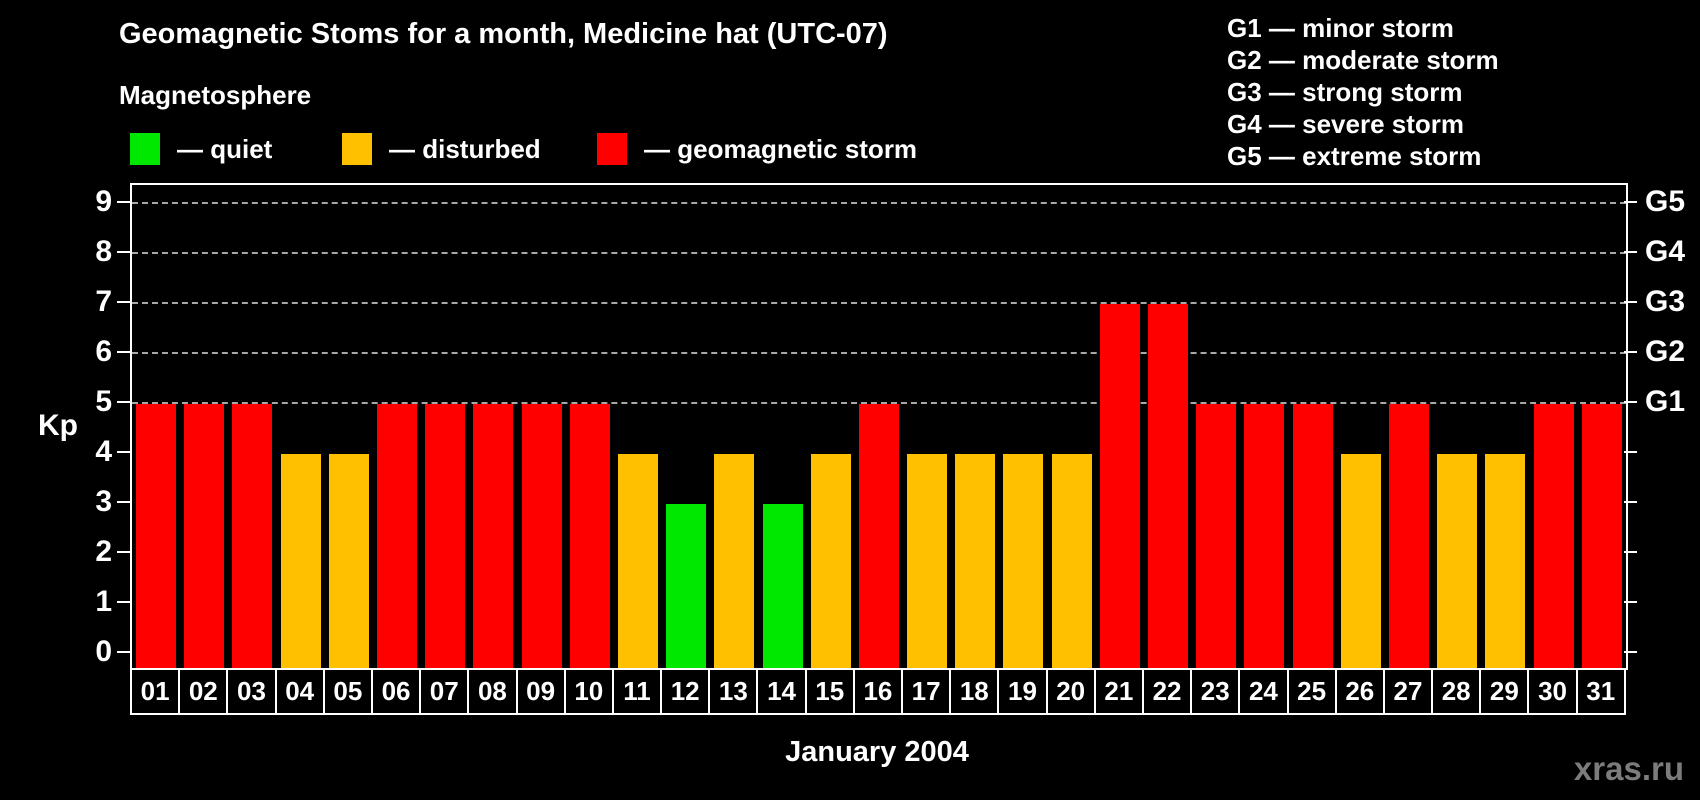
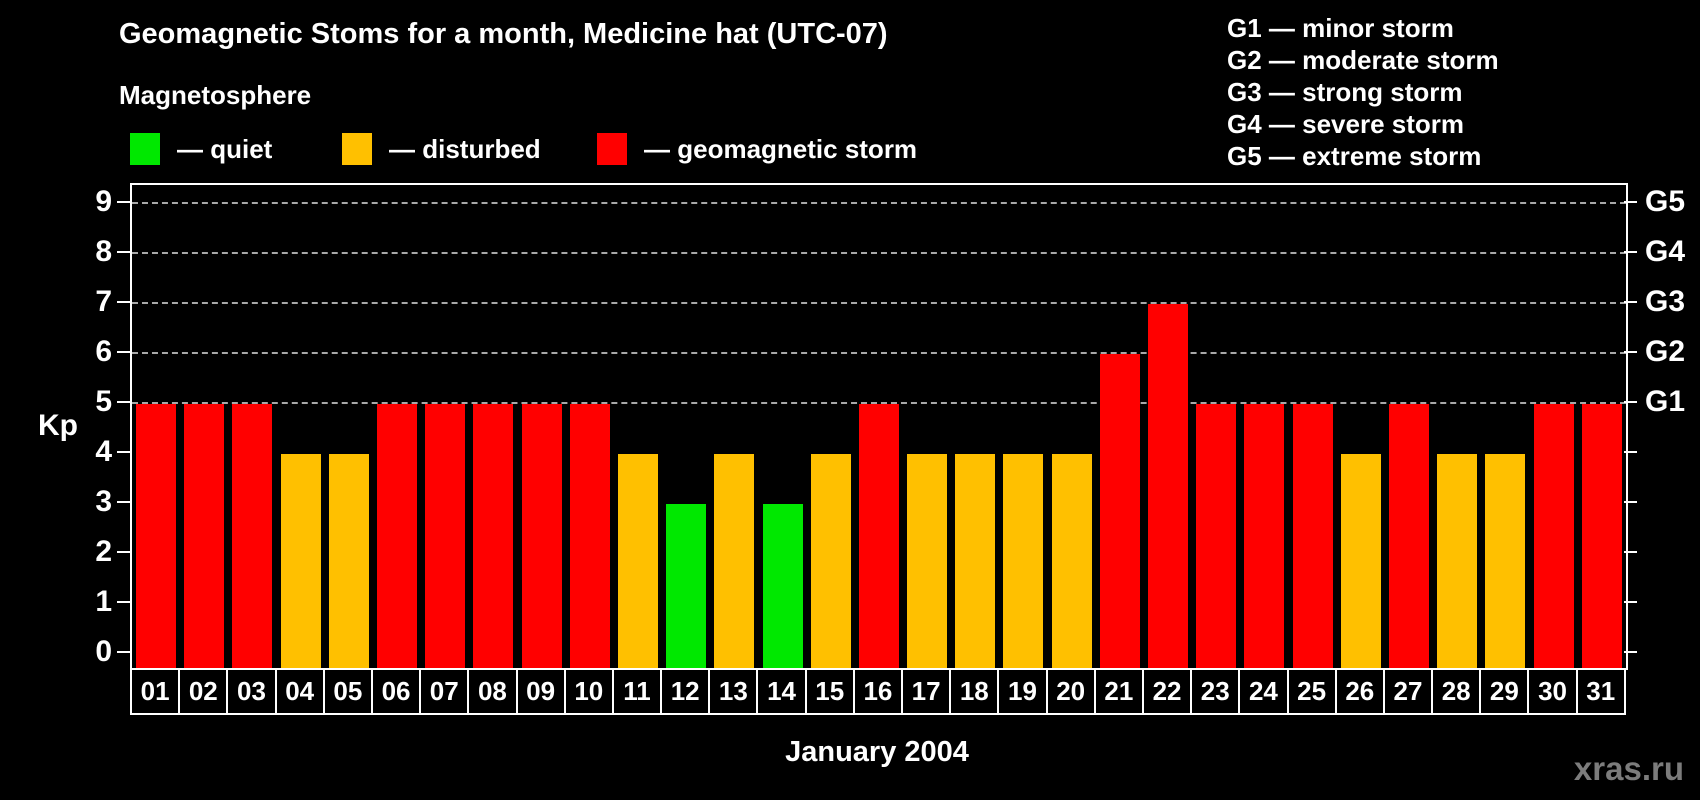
21: 7 -> 6
